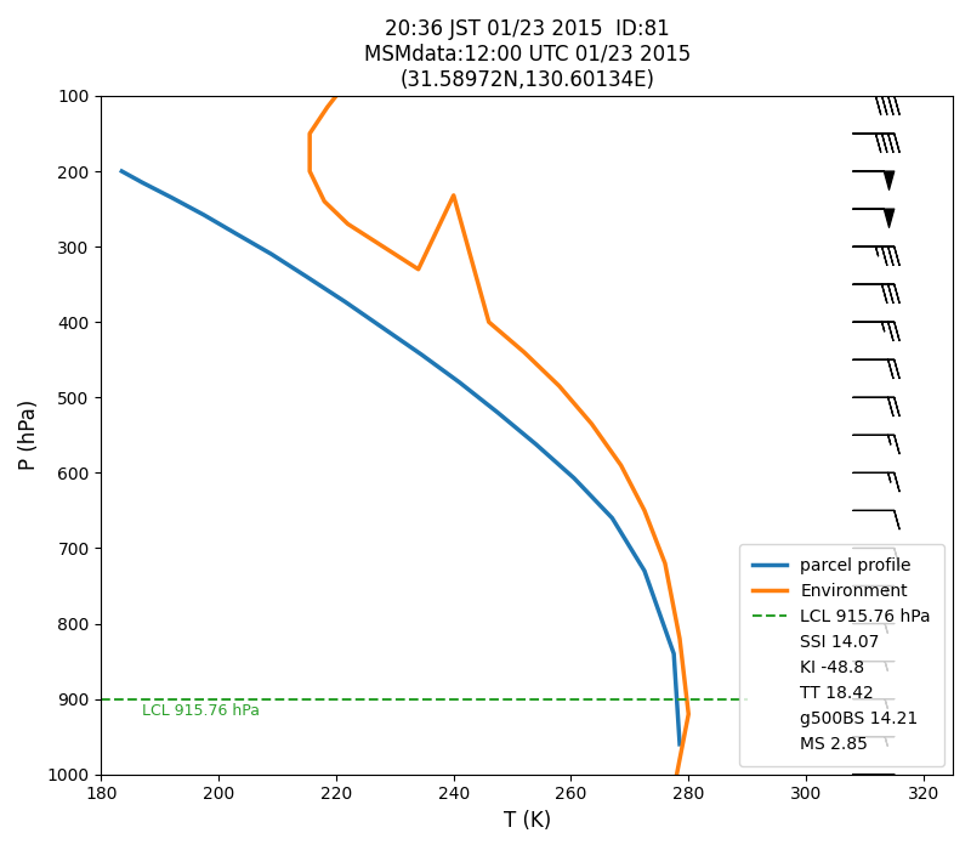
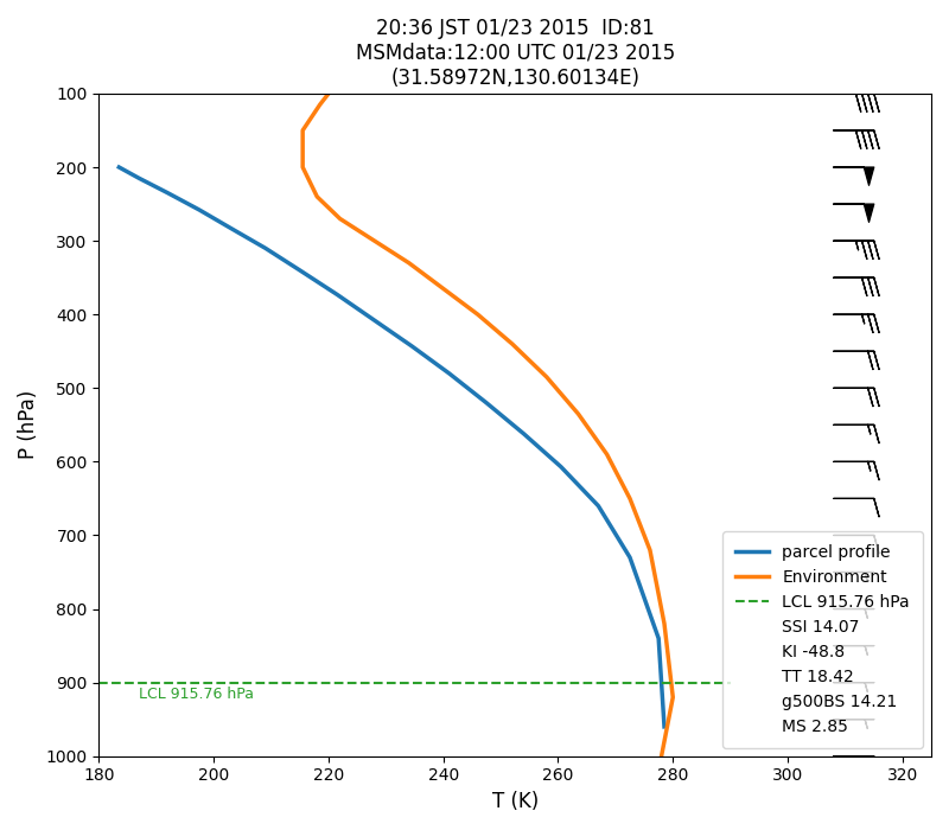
Environment/240: 232 -> 365
